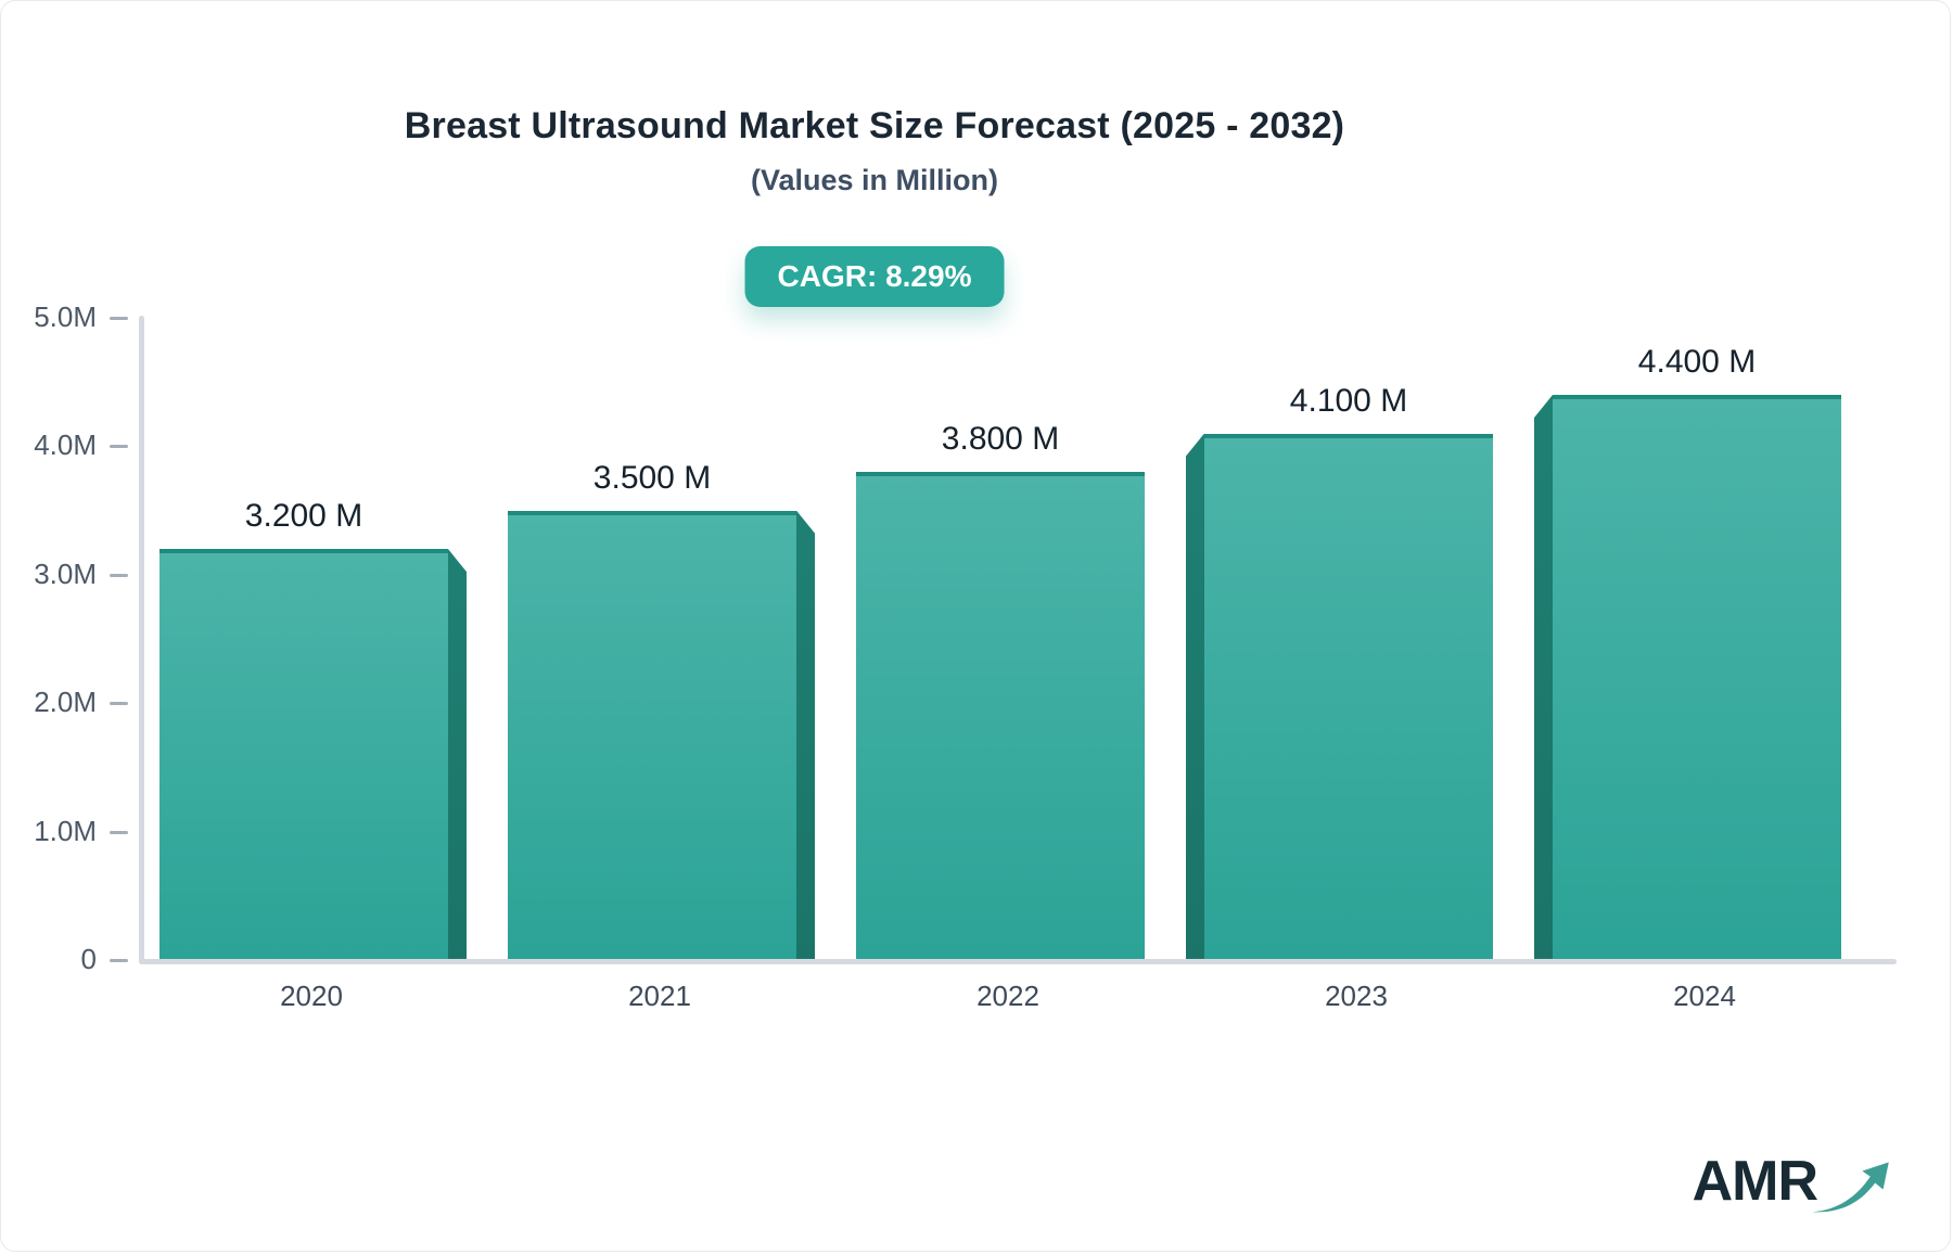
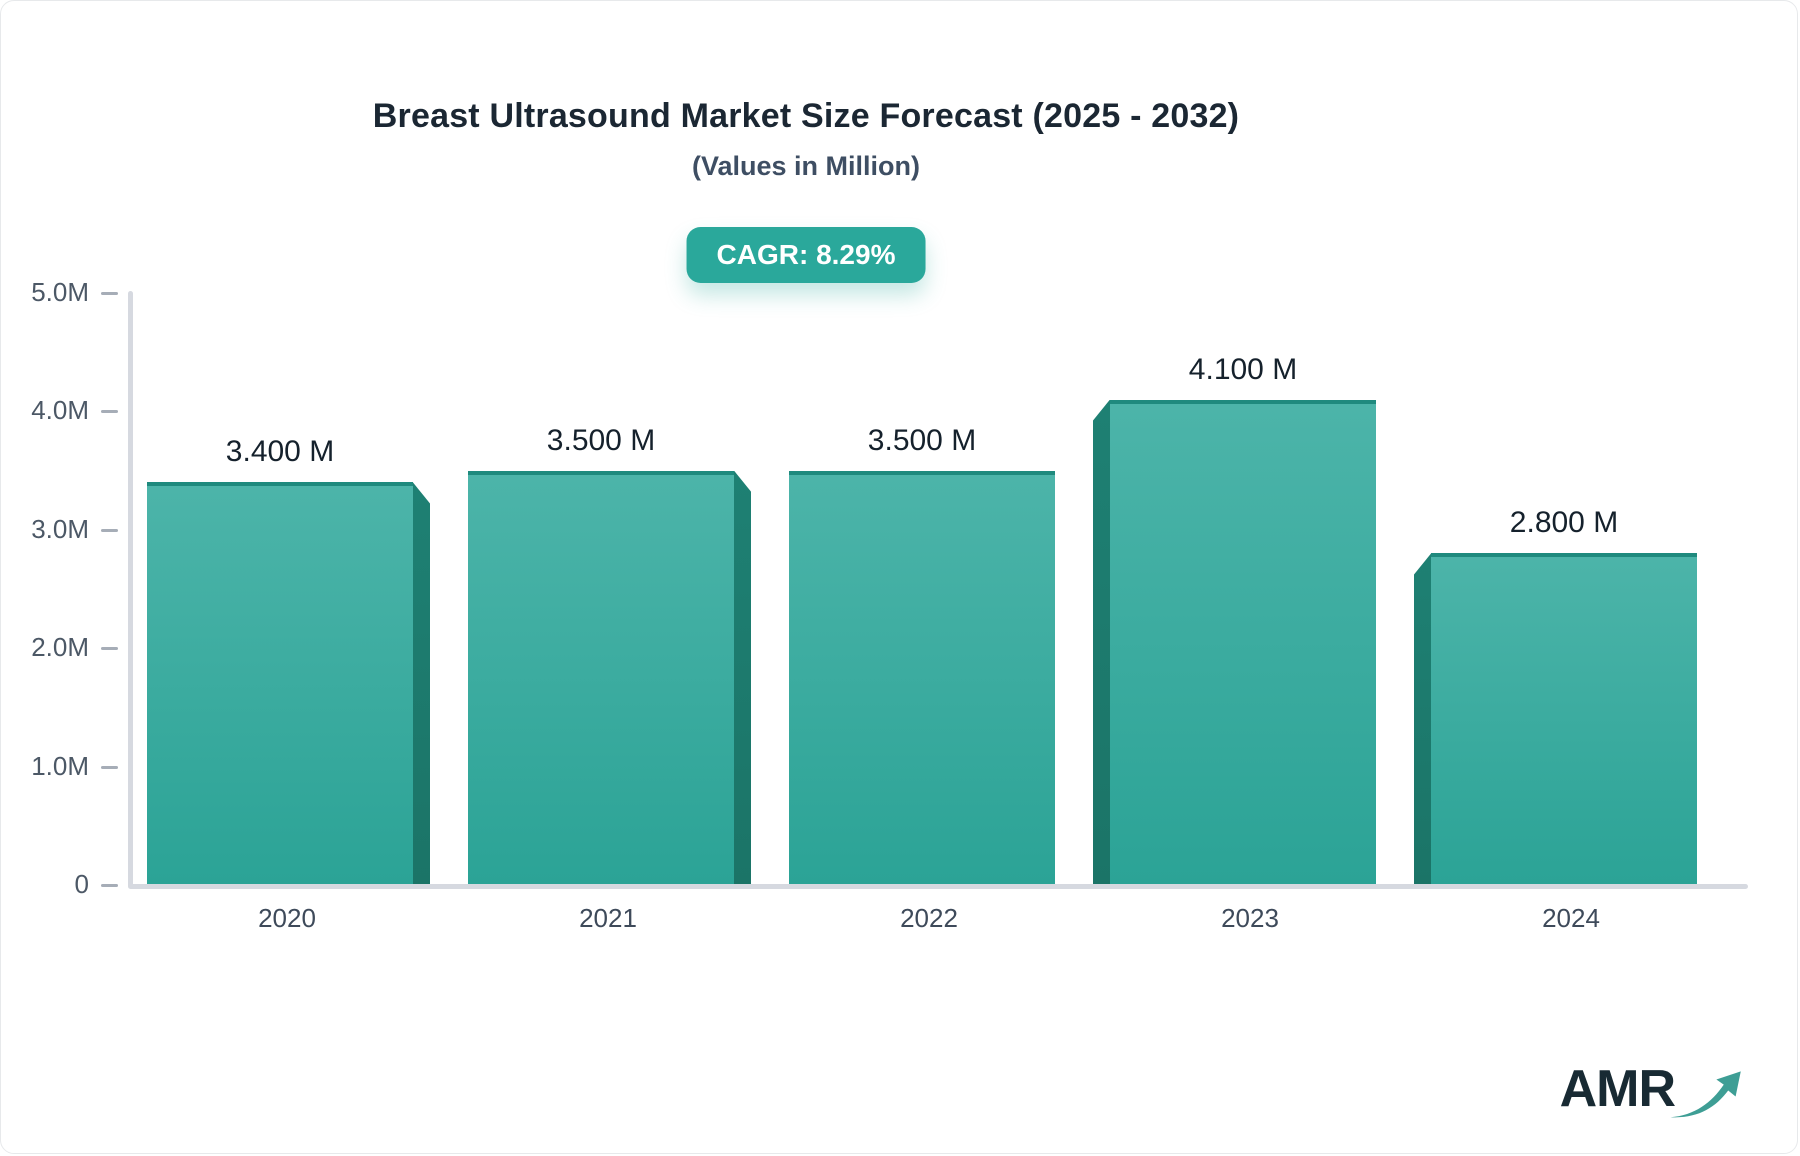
2020: 3.200 -> 3.400
2022: 3.800 -> 3.500
2024: 4.400 -> 2.800
